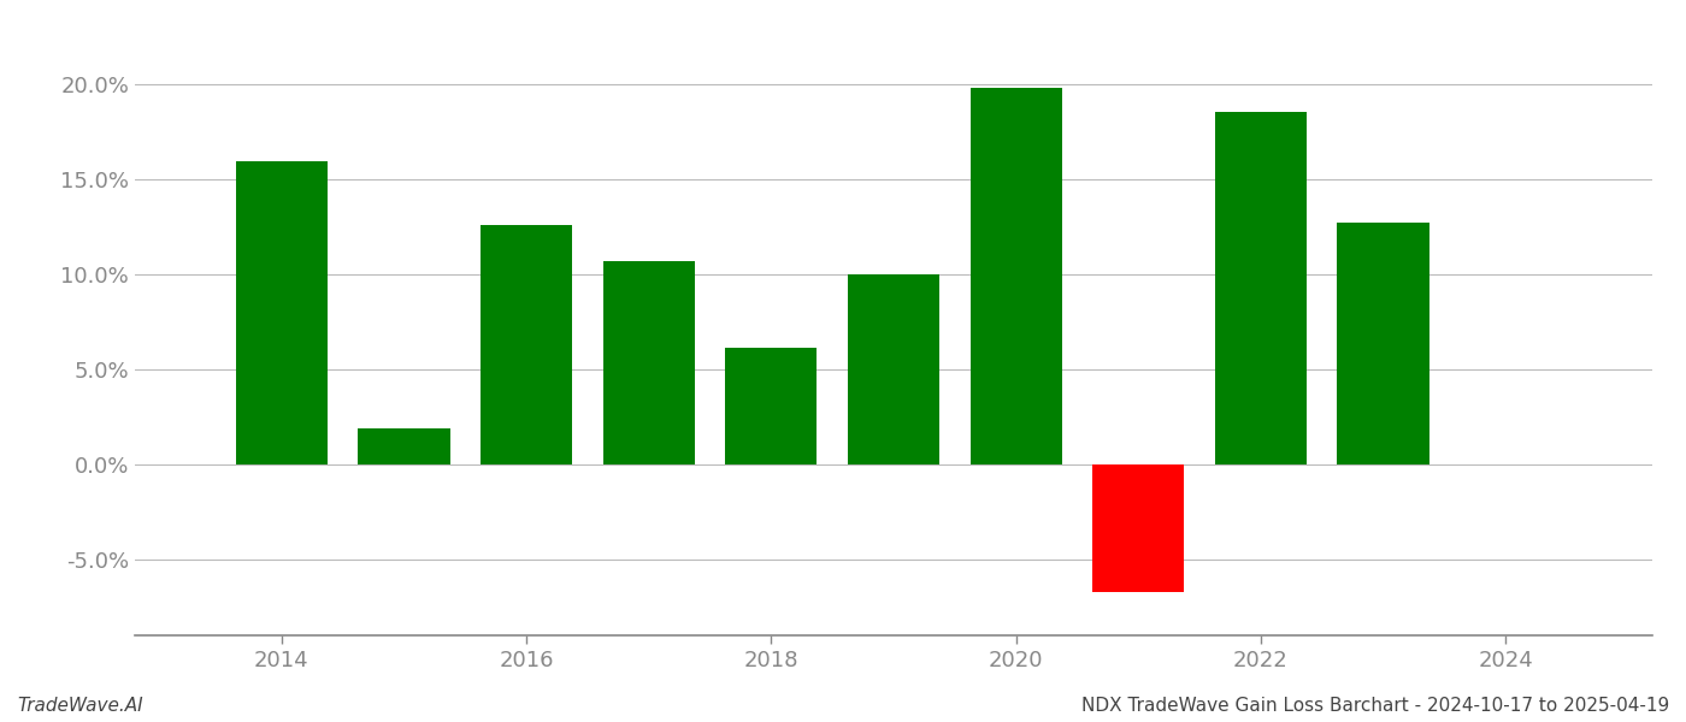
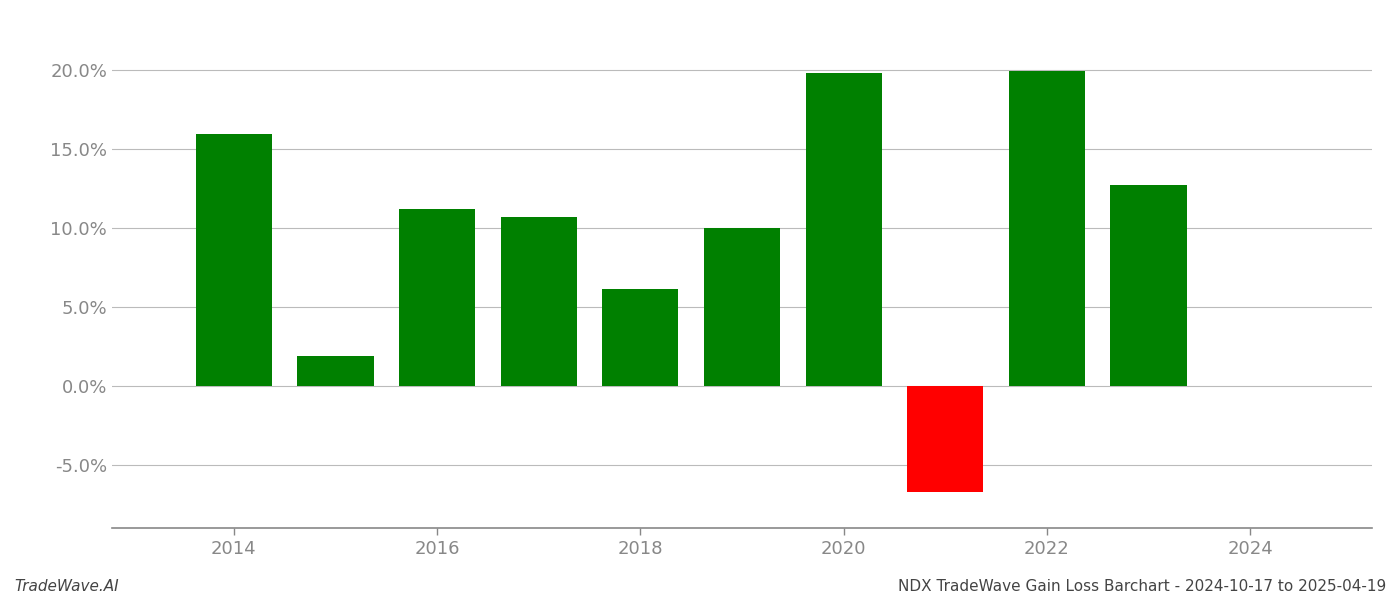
2016: 12.6% -> 11.2%
2022: 18.5% -> 19.9%
